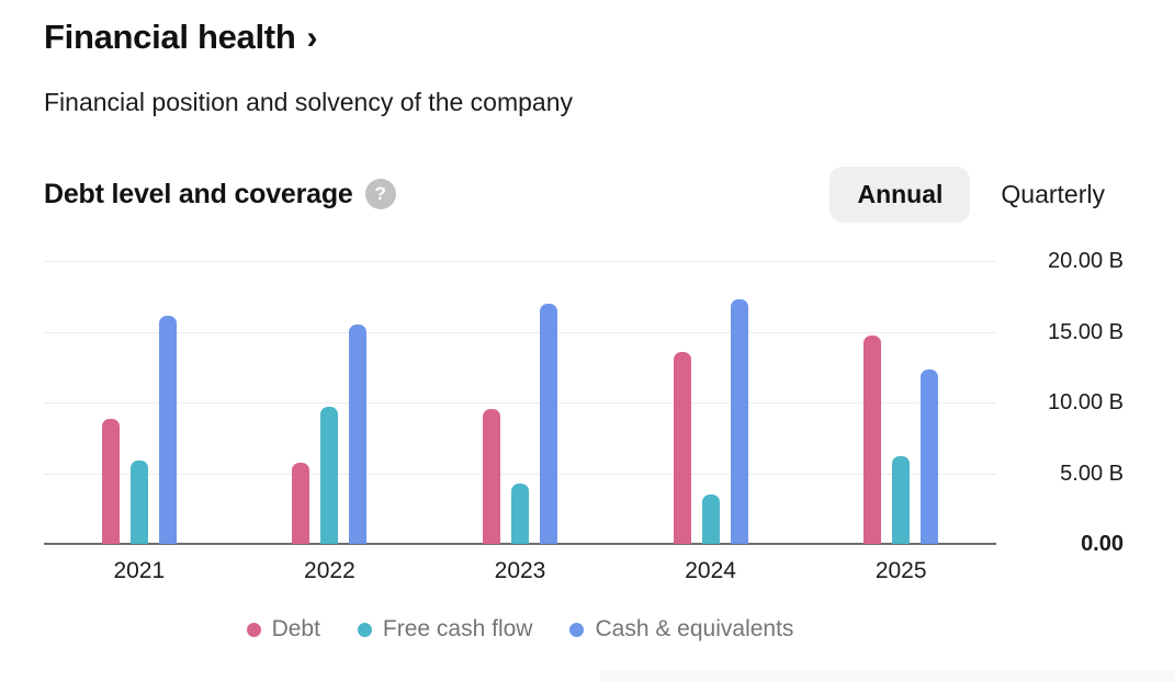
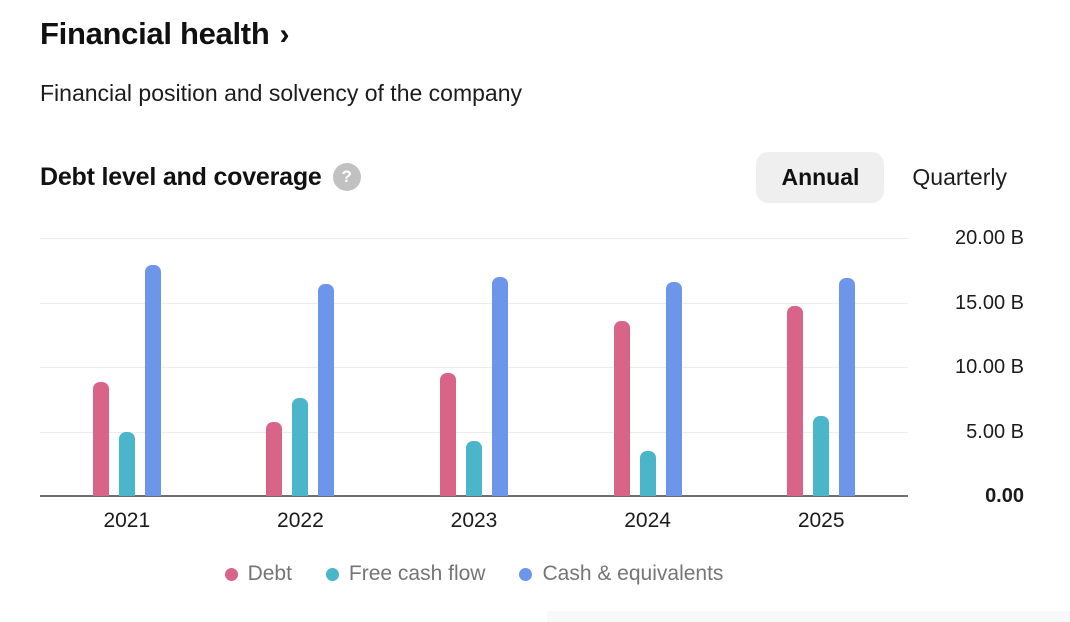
Free cash flow/2021: 5.9B -> 5.0B
Cash & equivalents/2021: 16.1B -> 17.9B
Free cash flow/2022: 9.7B -> 7.6B
Cash & equivalents/2022: 15.5B -> 16.4B
Cash & equivalents/2024: 17.3B -> 16.6B
Cash & equivalents/2025: 12.3B -> 16.9B
